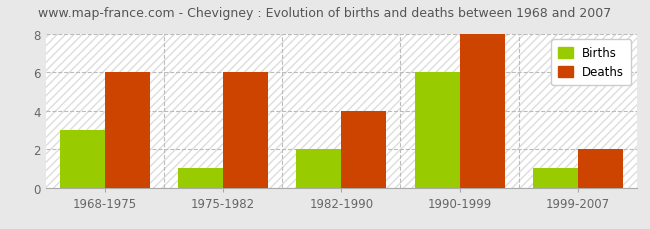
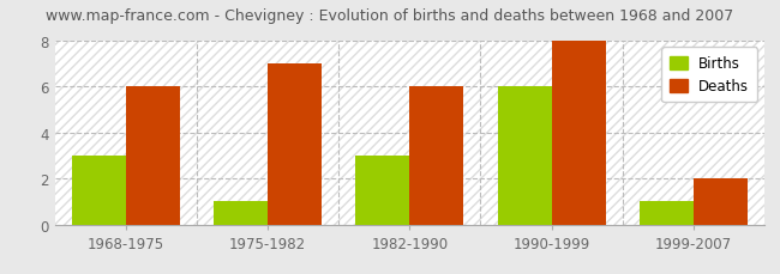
Deaths/1975-1982: 6 -> 7
Births/1982-1990: 2 -> 3
Deaths/1982-1990: 4 -> 6
